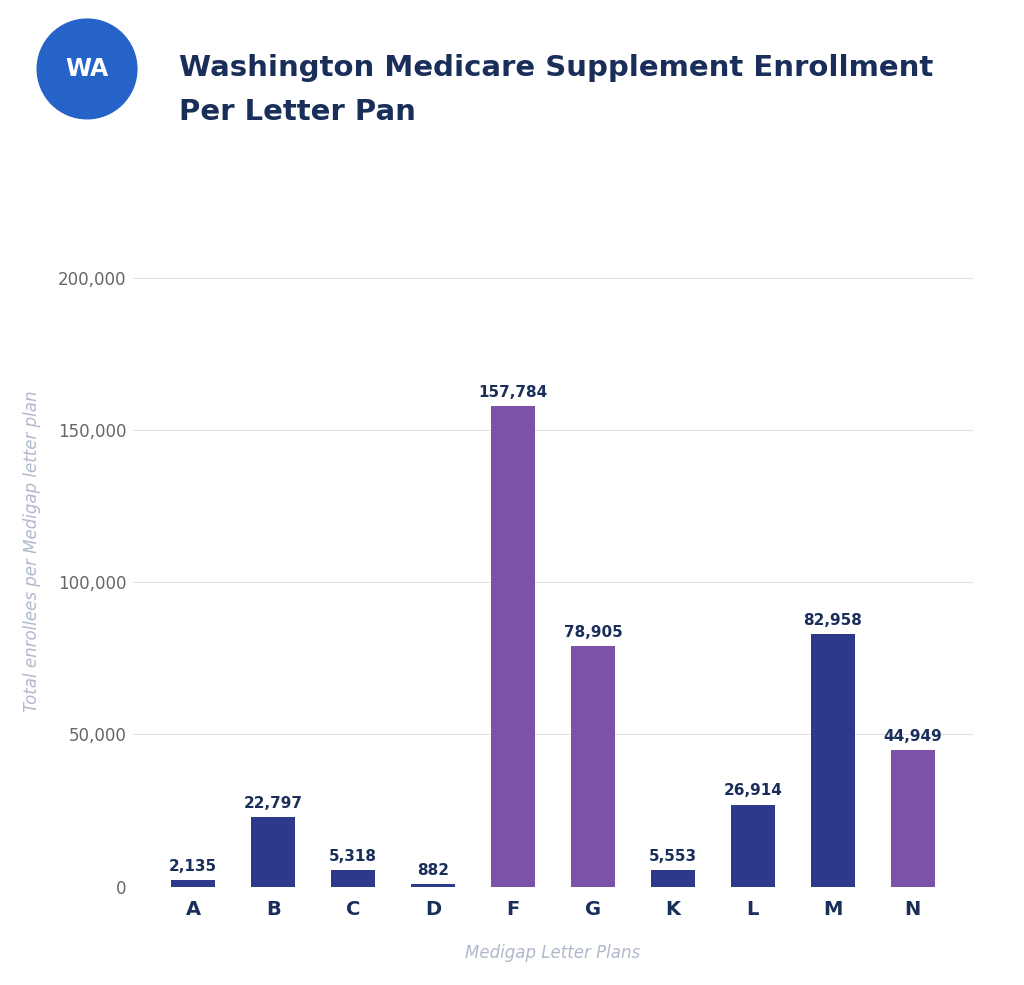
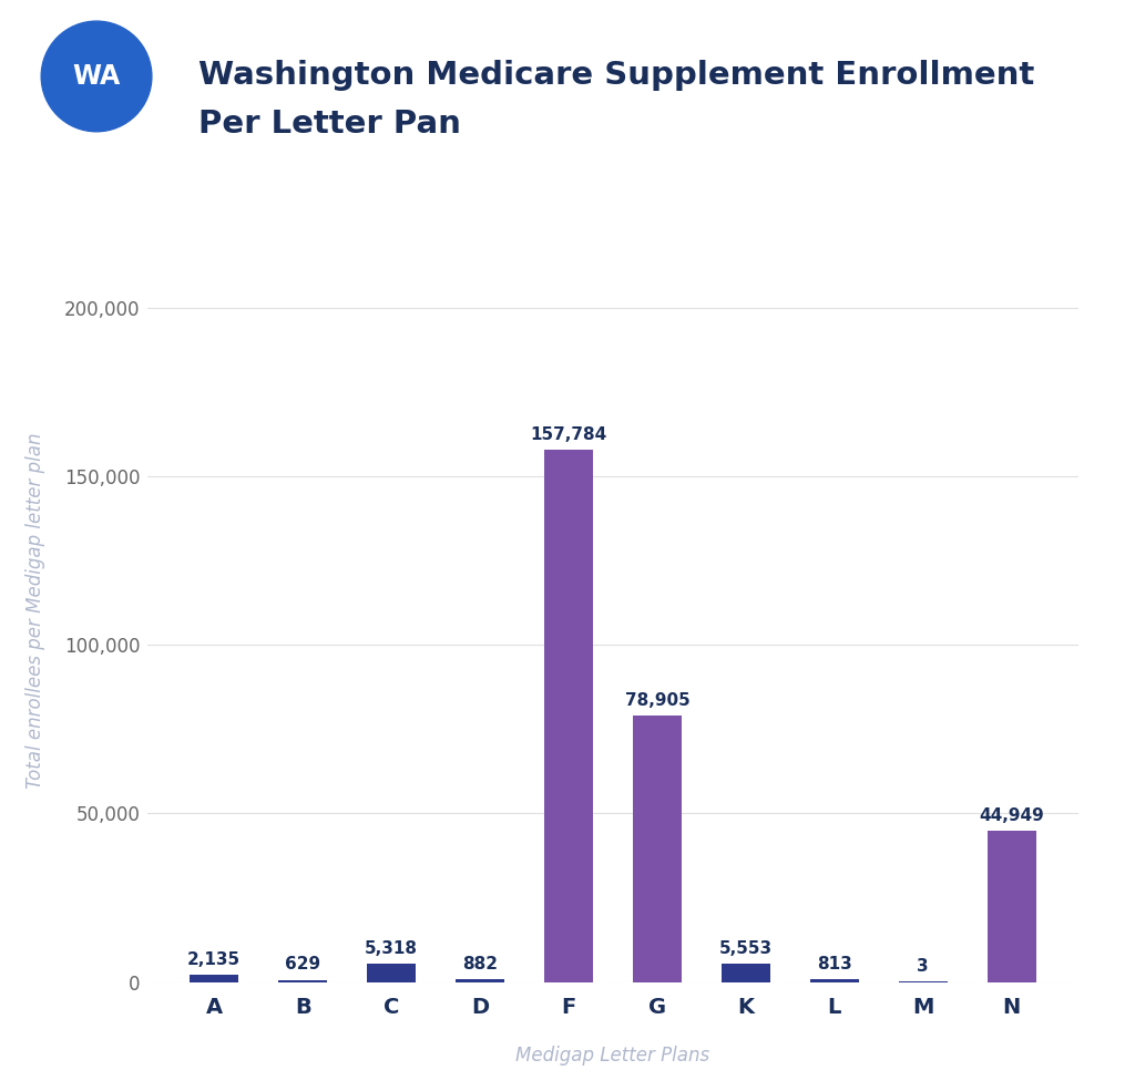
B: 22,797 -> 629
L: 26,914 -> 813
M: 82,958 -> 3
